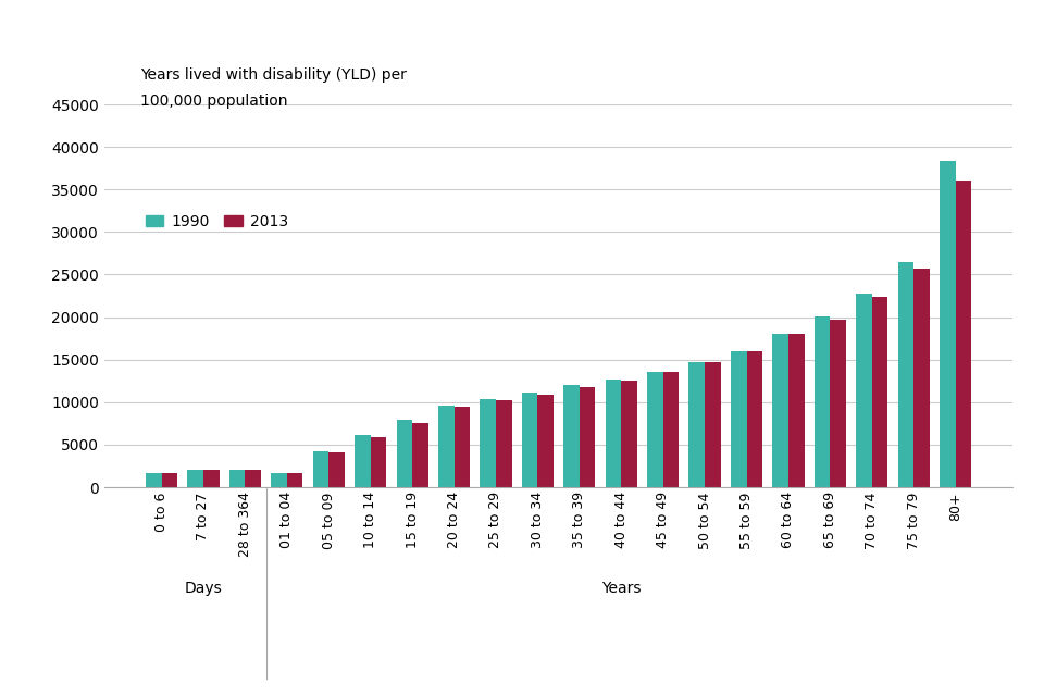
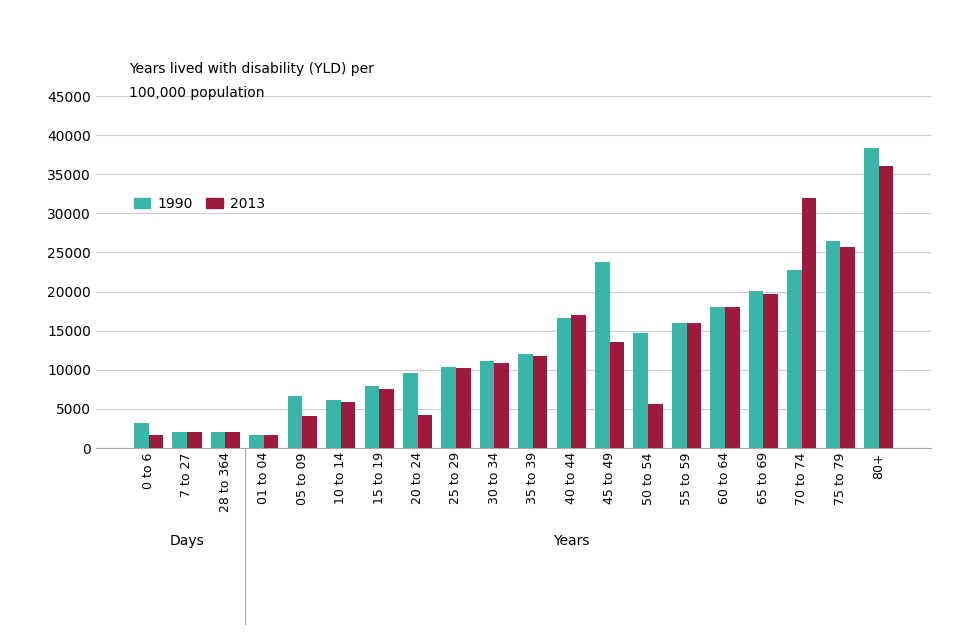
1990/0 to 6: 1600 -> 3200
1990/05 to 09: 4200 -> 6600
2013/20 to 24: 9400 -> 4200
1990/40 to 44: 12700 -> 16600
2013/40 to 44: 12500 -> 17000
1990/45 to 49: 13600 -> 23800
2013/50 to 54: 14700 -> 5600
2013/70 to 74: 22400 -> 32000
